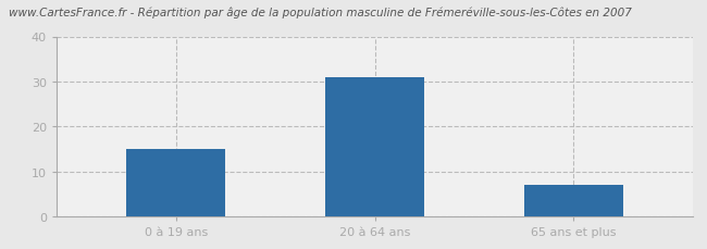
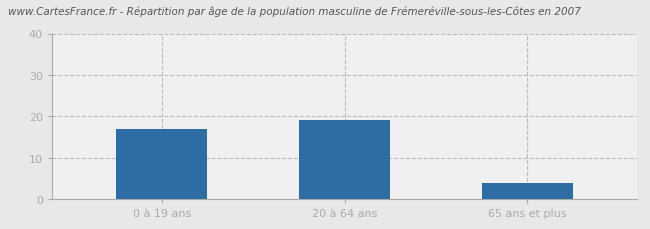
0 à 19 ans: 15 -> 17
20 à 64 ans: 31 -> 19
65 ans et plus: 7 -> 4
